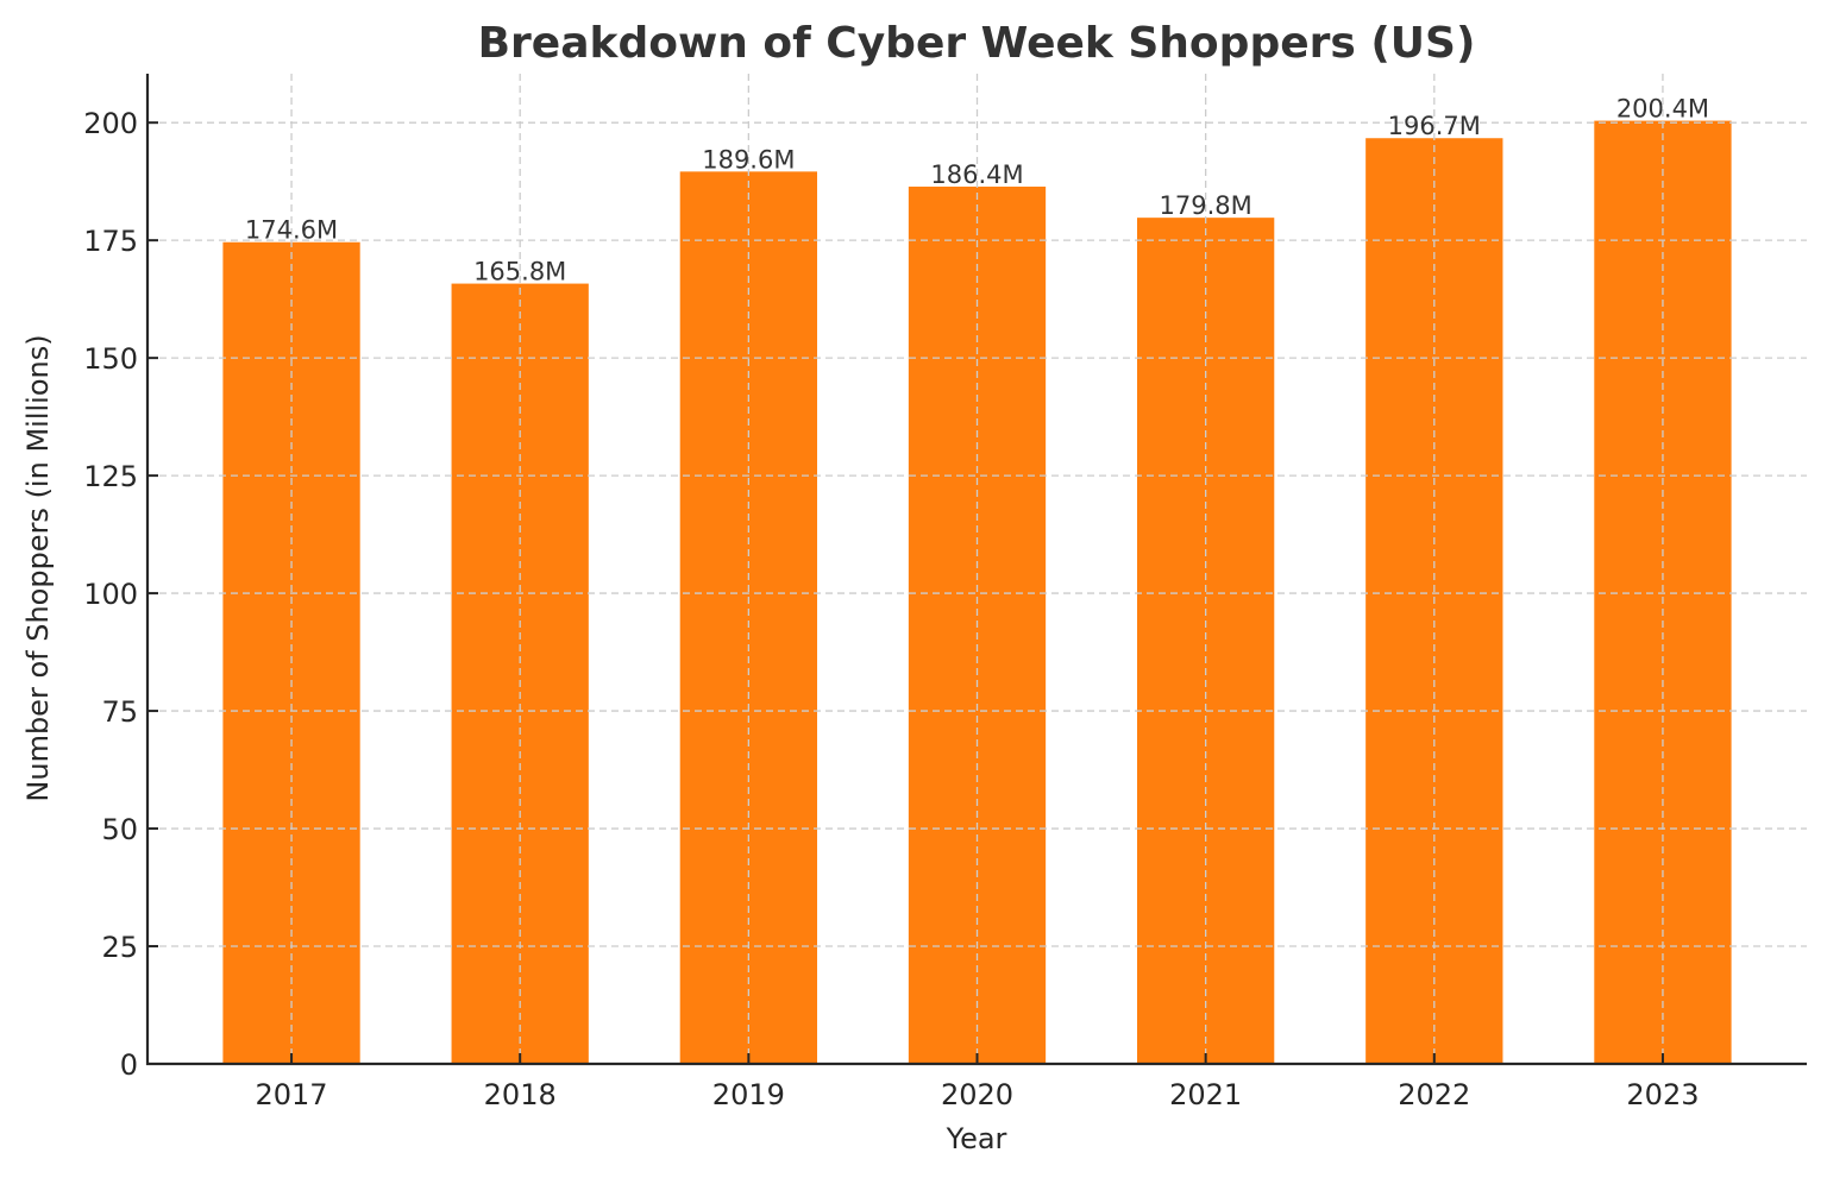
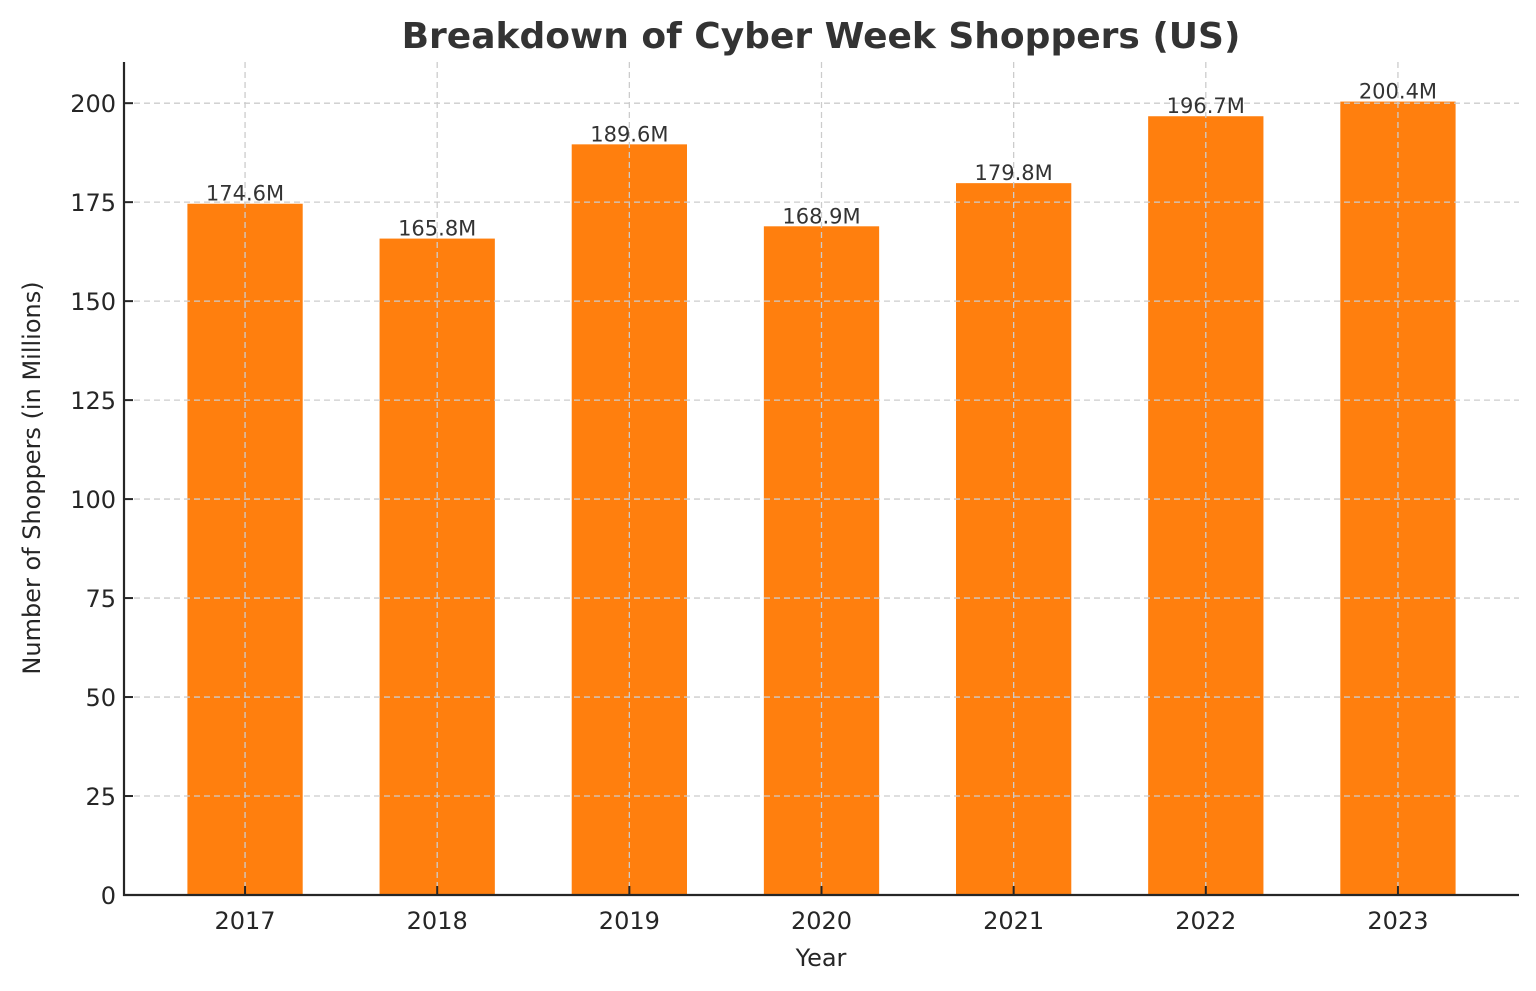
2020: 186.4M -> 168.9M
